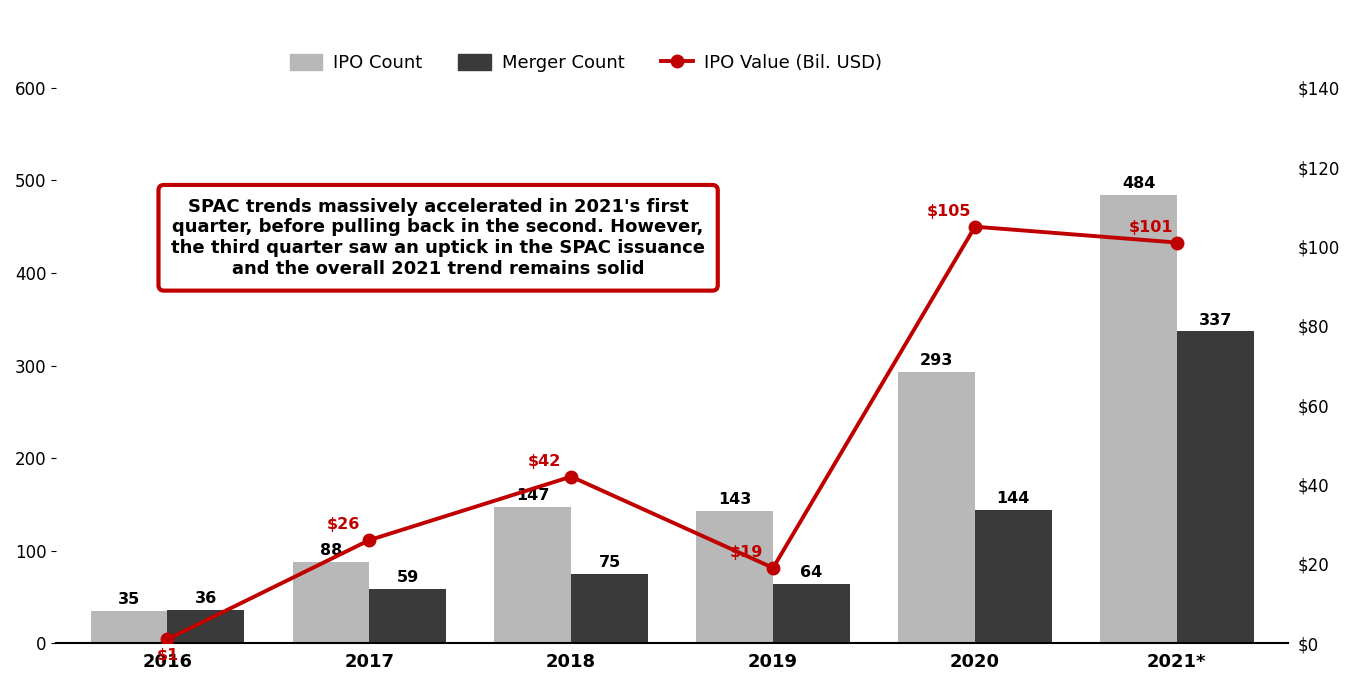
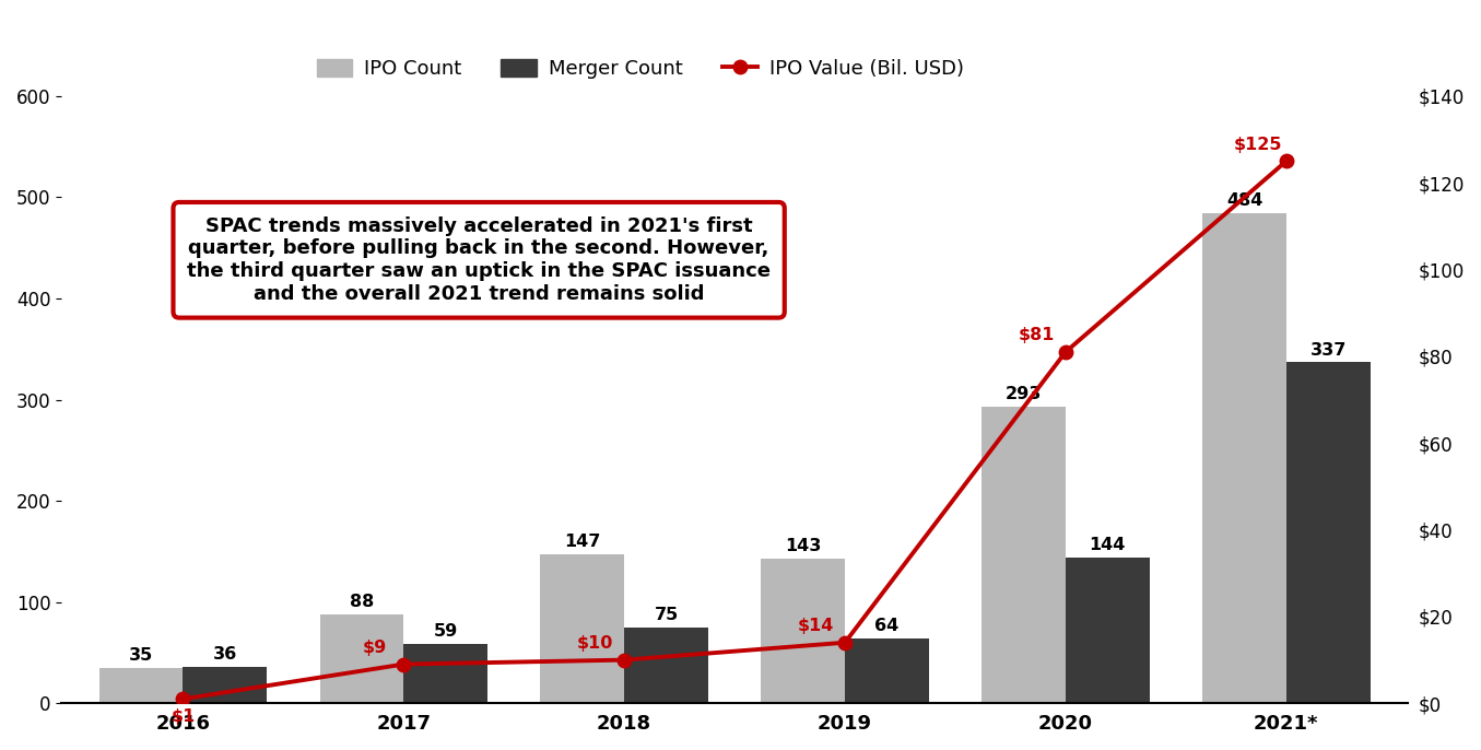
IPO Value (Bil. USD)/2017: $26 -> $9
IPO Value (Bil. USD)/2018: $42 -> $10
IPO Value (Bil. USD)/2019: $19 -> $14
IPO Value (Bil. USD)/2020: $105 -> $81
IPO Value (Bil. USD)/2021*: $101 -> $125
